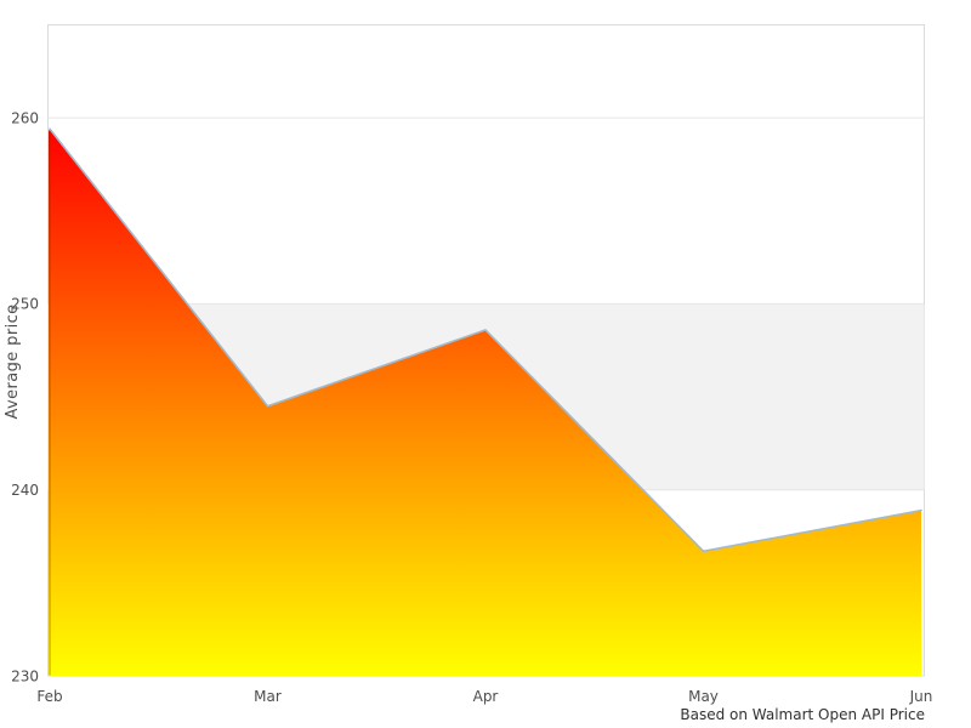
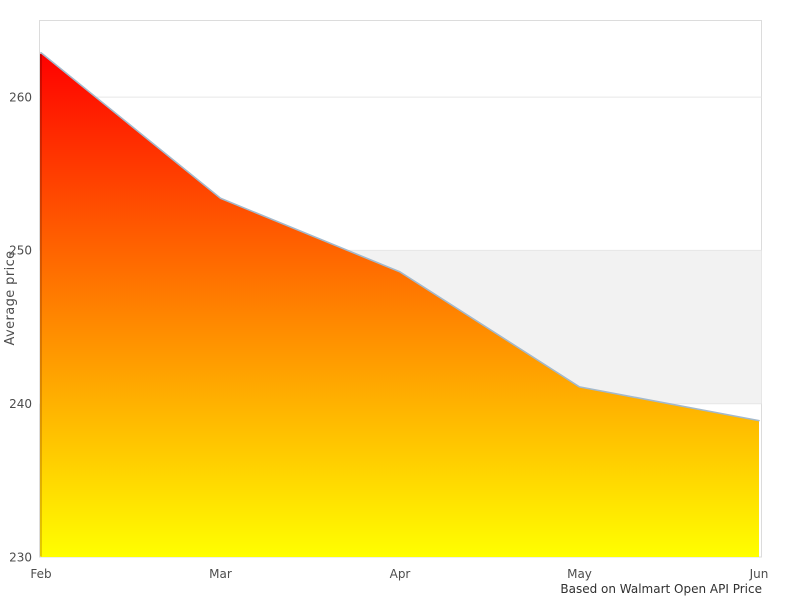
Feb: 259.4 -> 262.9
Mar: 244.5 -> 253.4
May: 236.7 -> 241.1
